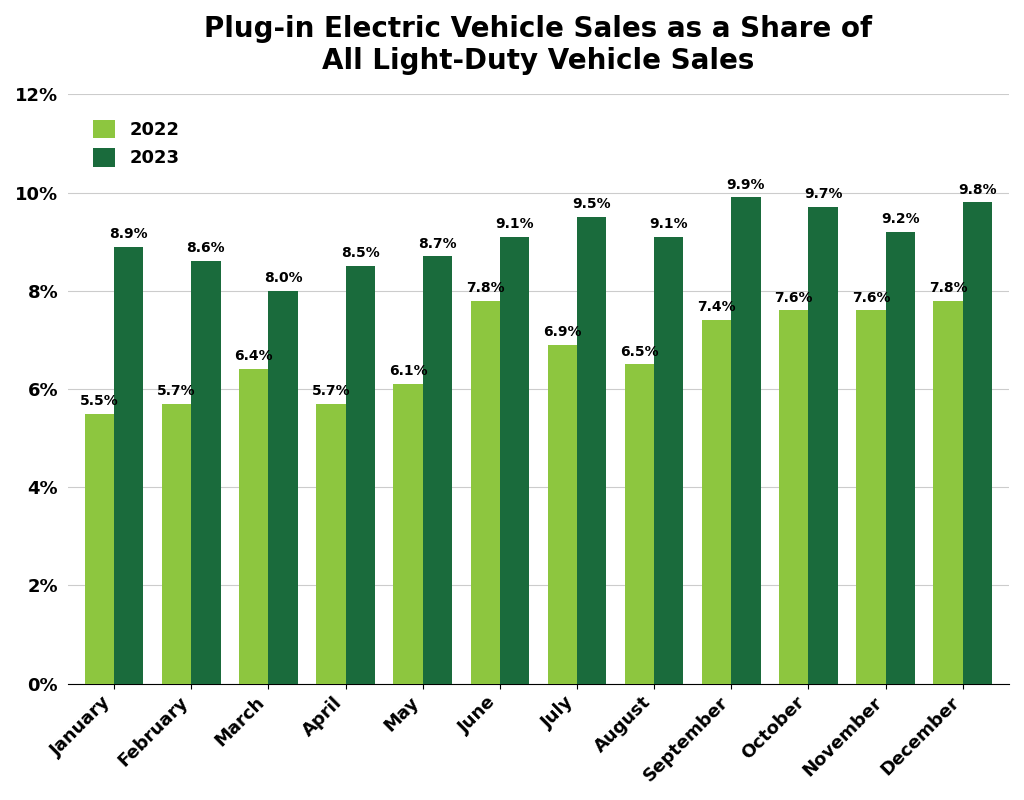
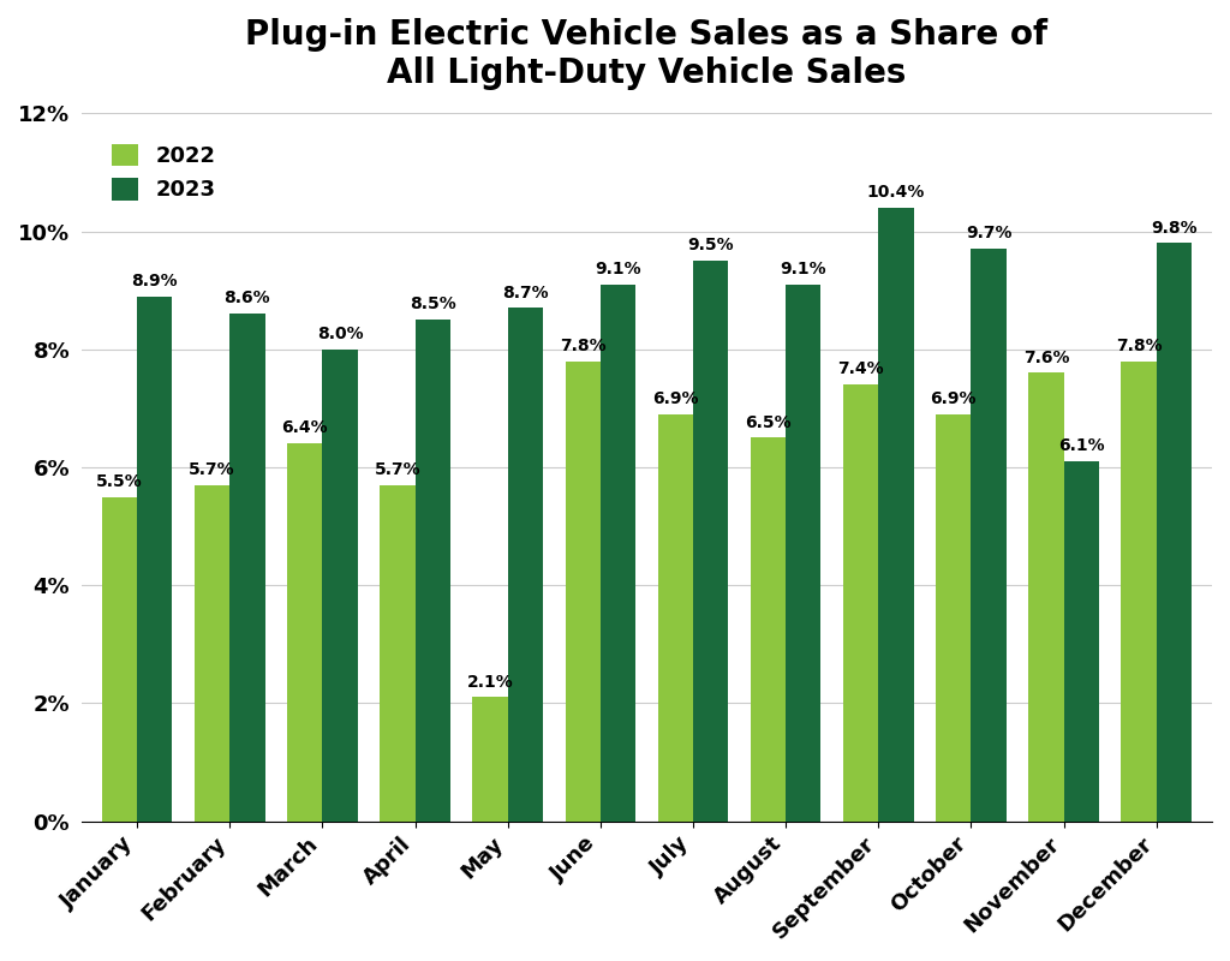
2022/May: 6.1% -> 2.1%
2023/September: 9.9% -> 10.4%
2022/October: 7.6% -> 6.9%
2023/November: 9.2% -> 6.1%
